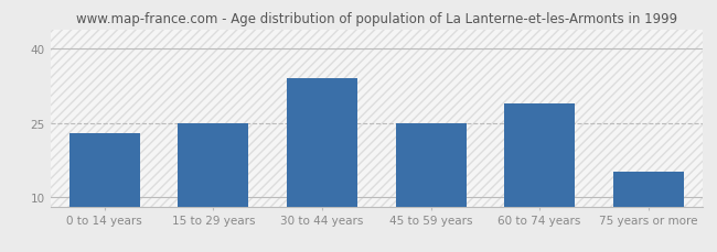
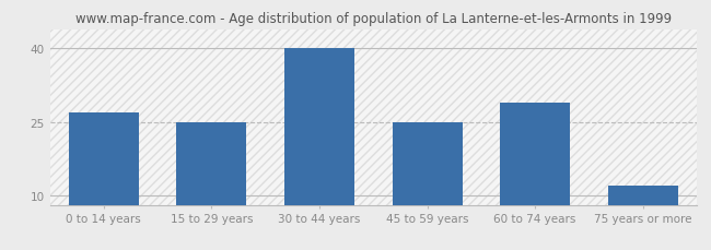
0 to 14 years: 23 -> 27
30 to 44 years: 34 -> 40
75 years or more: 15 -> 12
